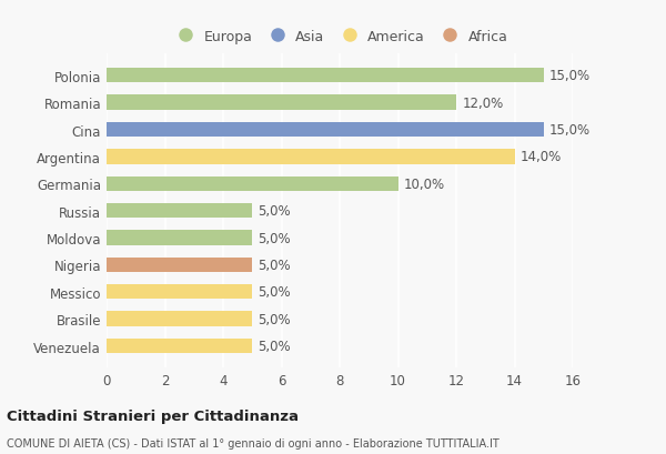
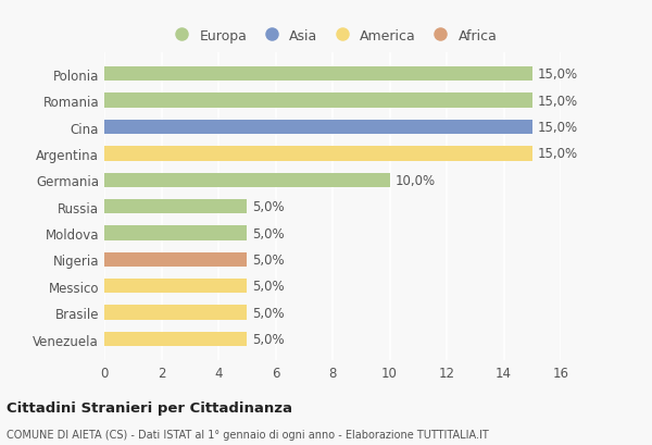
Romania: 12,0% -> 15,0%
Argentina: 14,0% -> 15,0%
